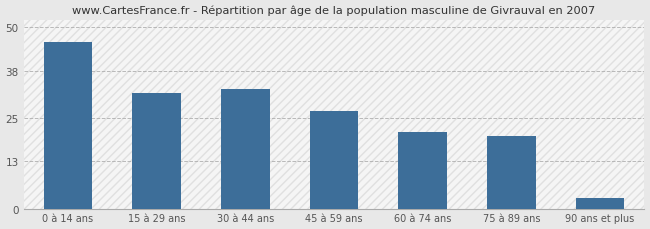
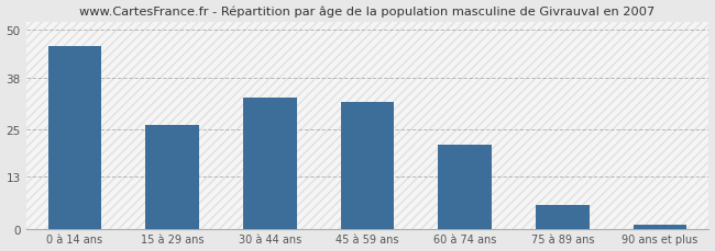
15 à 29 ans: 32 -> 26
45 à 59 ans: 27 -> 32
75 à 89 ans: 20 -> 6
90 ans et plus: 3 -> 1
